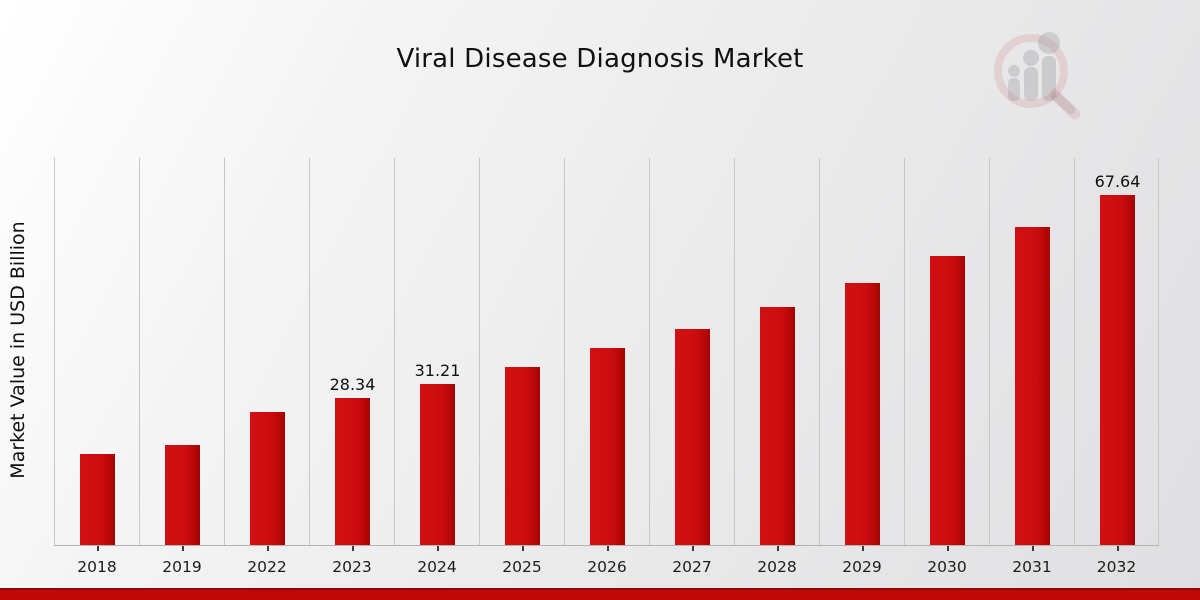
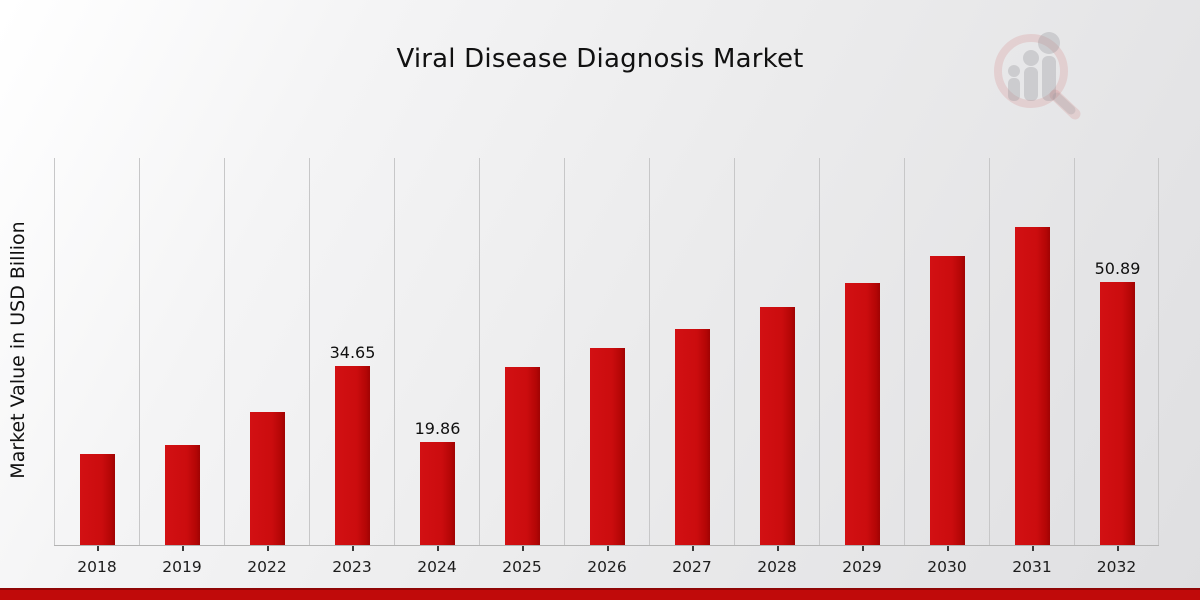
2023: 28.34 -> 34.65
2024: 31.21 -> 19.86
2032: 67.64 -> 50.89
